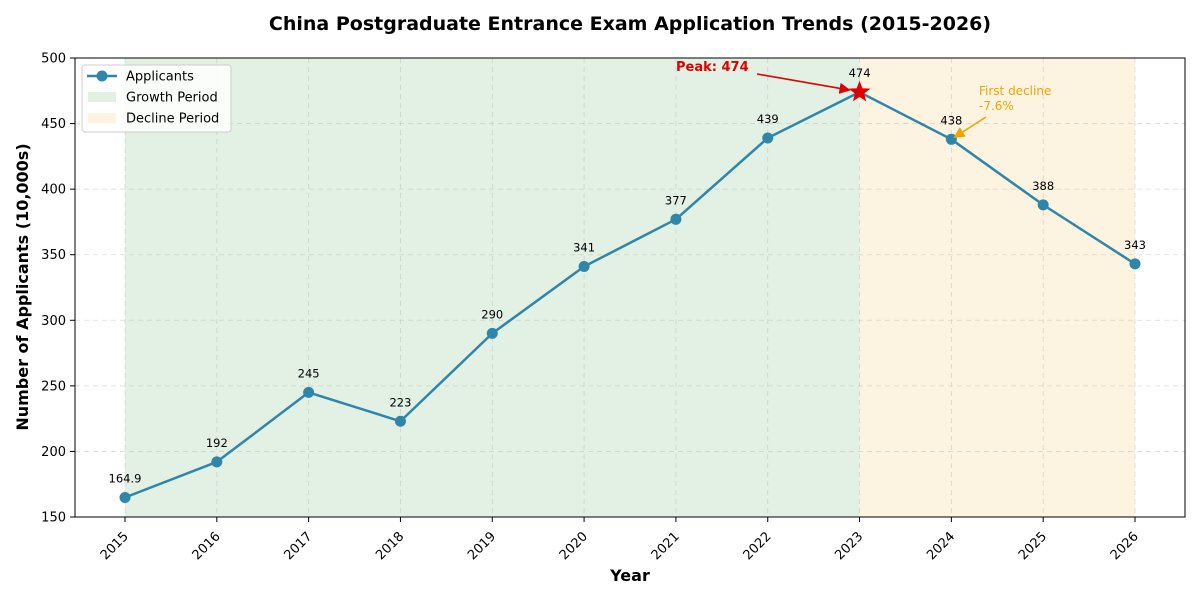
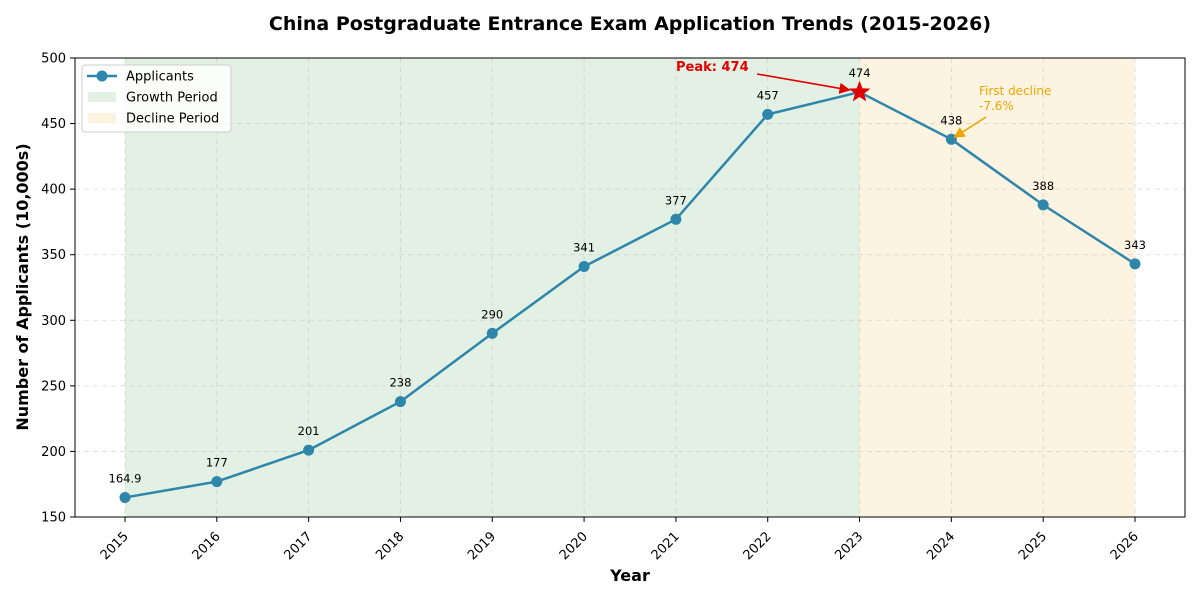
2016: 192 -> 177
2017: 245 -> 201
2018: 223 -> 238
2022: 439 -> 457
